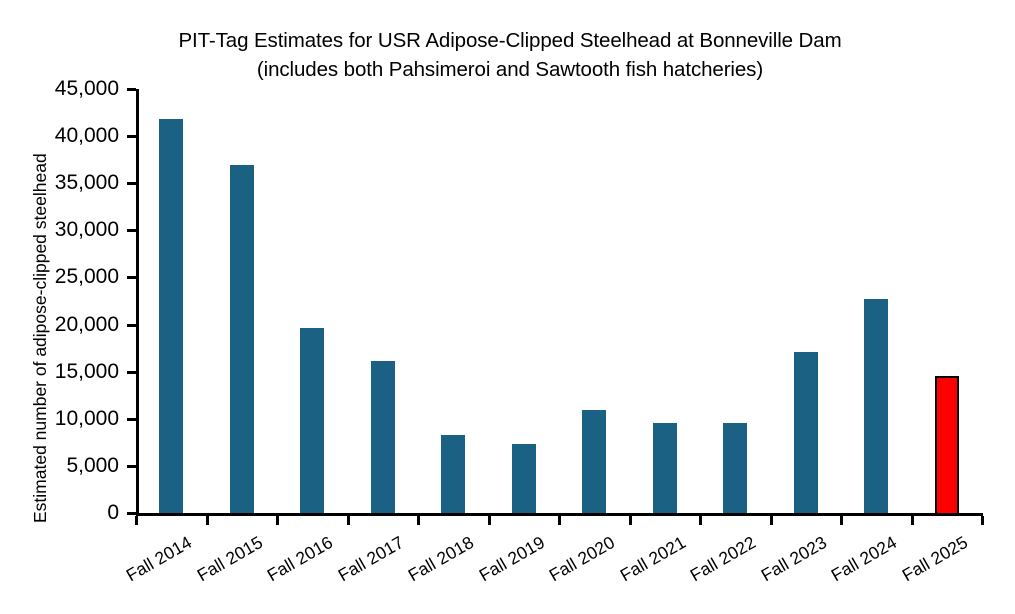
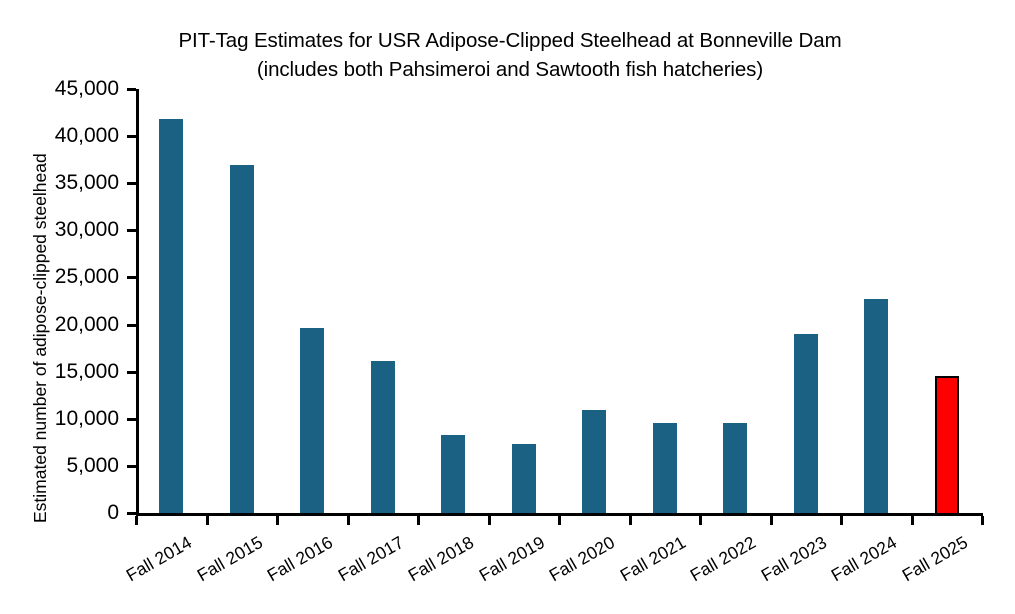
Fall 2023: 17000 -> 19000
